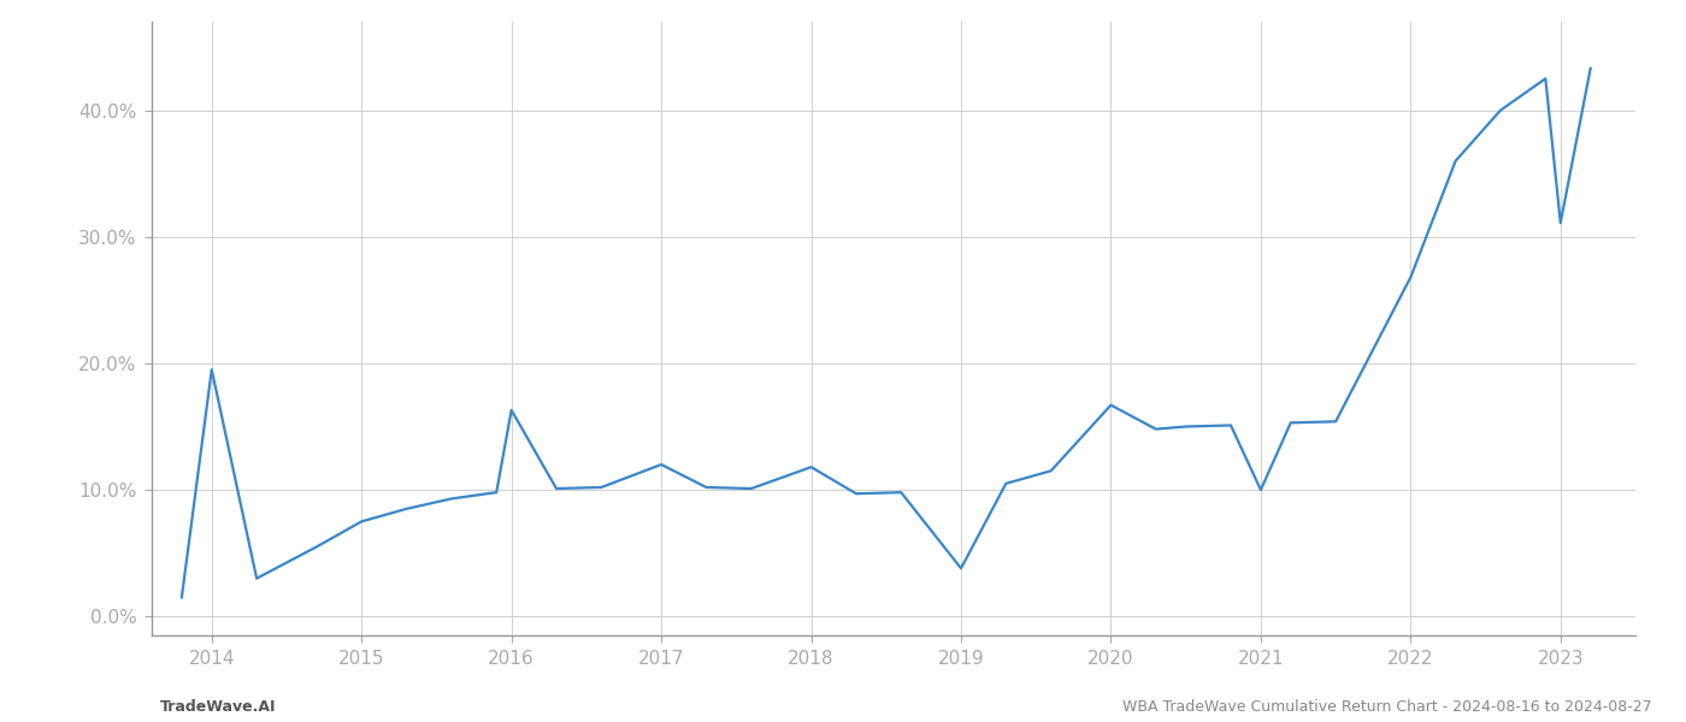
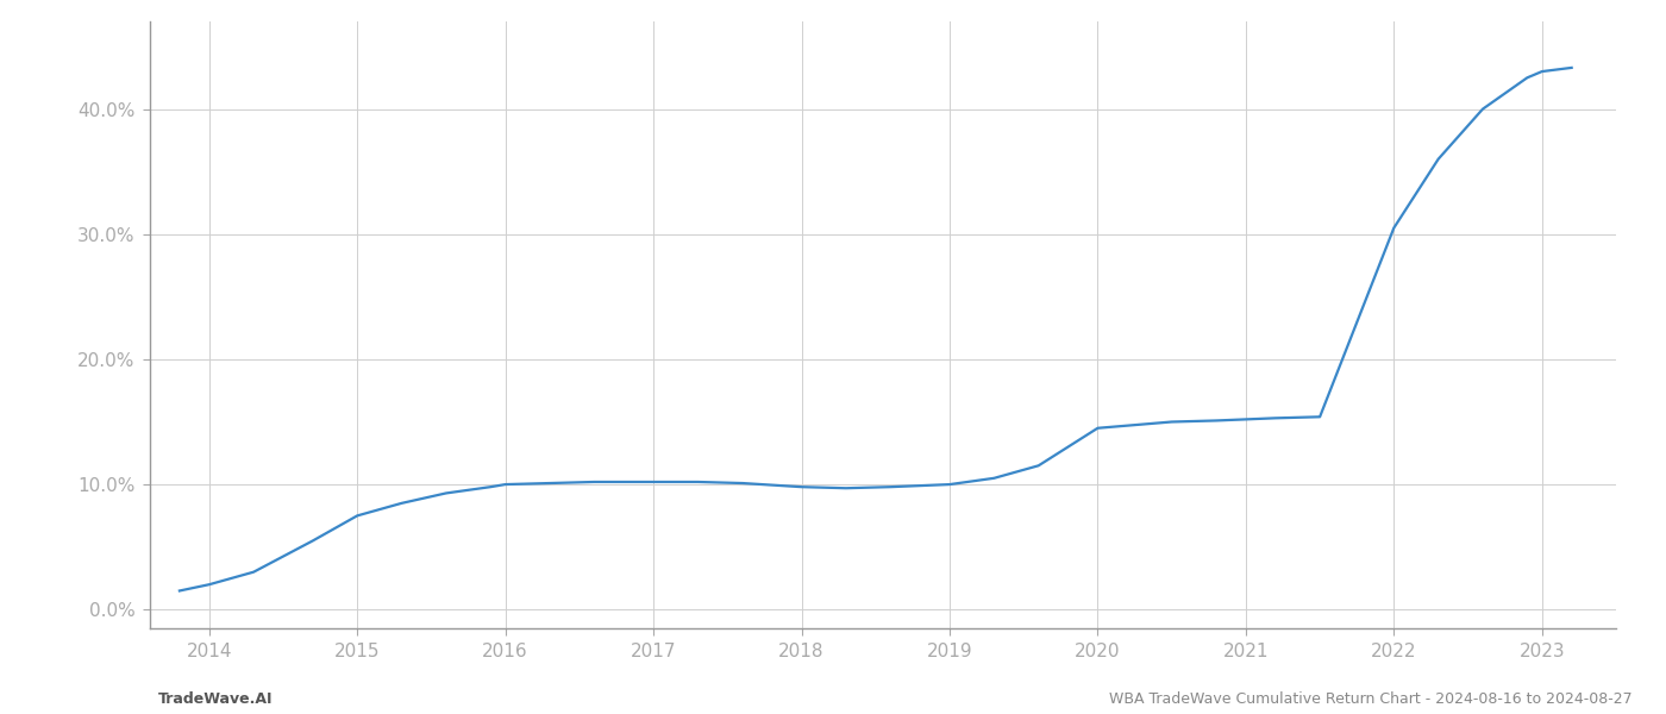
2014: 19.5% -> 2.0%
2016: 16.3% -> 10.0%
2017: 12.0% -> 10.2%
2018: 11.8% -> 9.8%
2019: 3.8% -> 10.0%
2020: 16.7% -> 14.5%
2021: 10.0% -> 15.2%
2022: 26.8% -> 30.5%
2023: 31.1% -> 43.0%
